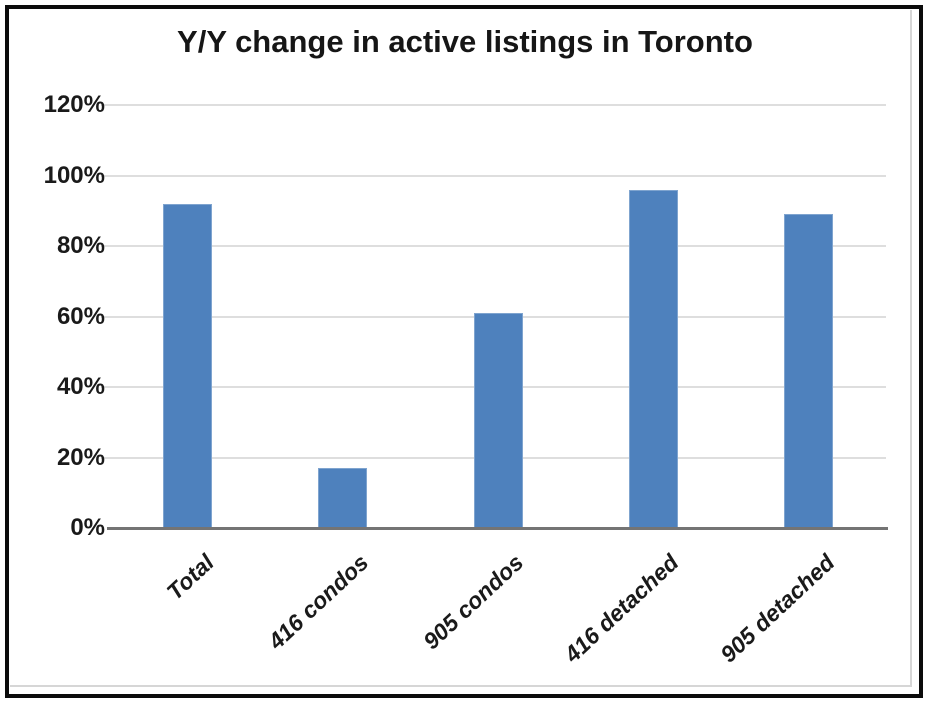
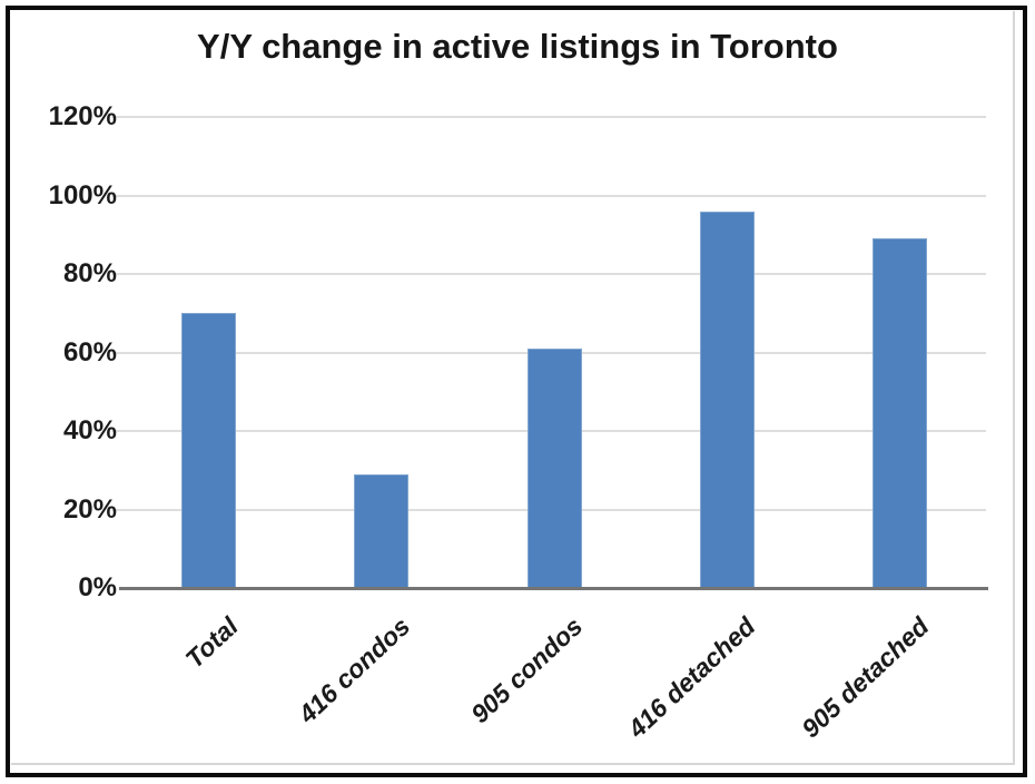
Total: 92% -> 70%
416 condos: 17% -> 29%
